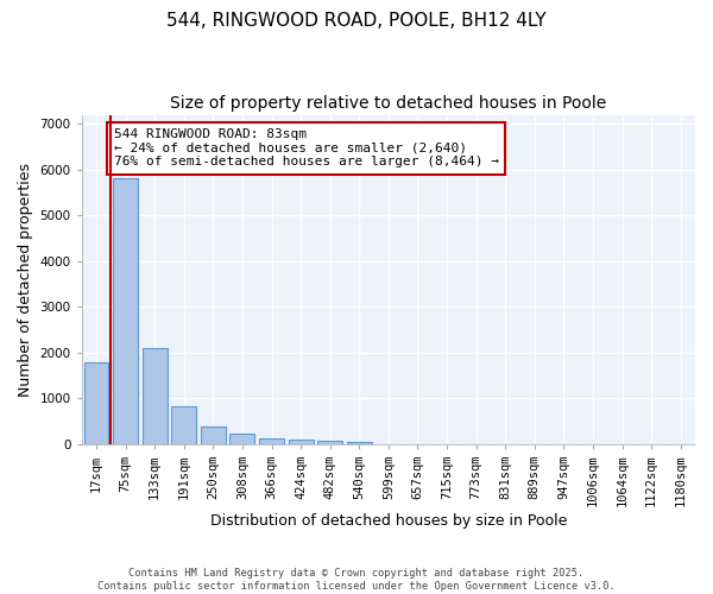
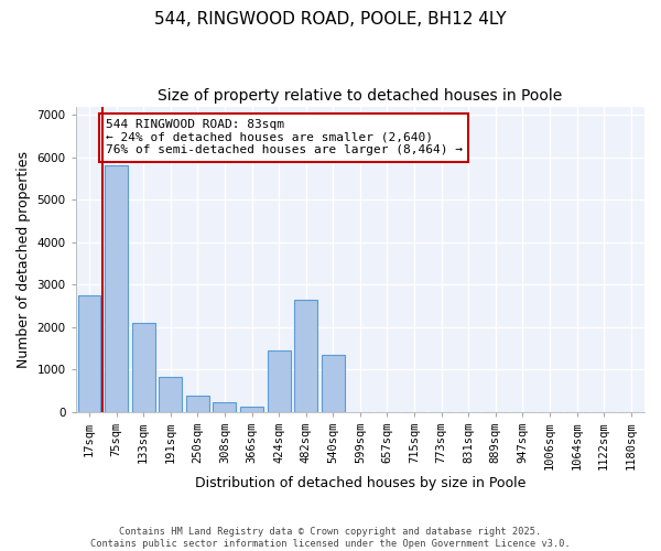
17sqm: 1780 -> 2750
424sqm: 90 -> 1450
482sqm: 70 -> 2650
540sqm: 50 -> 1350
